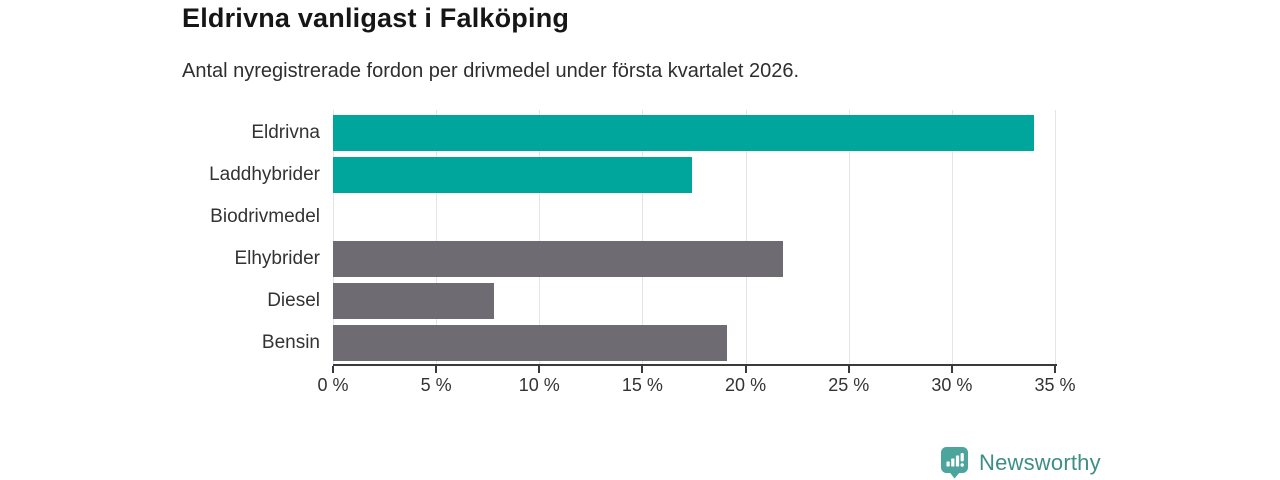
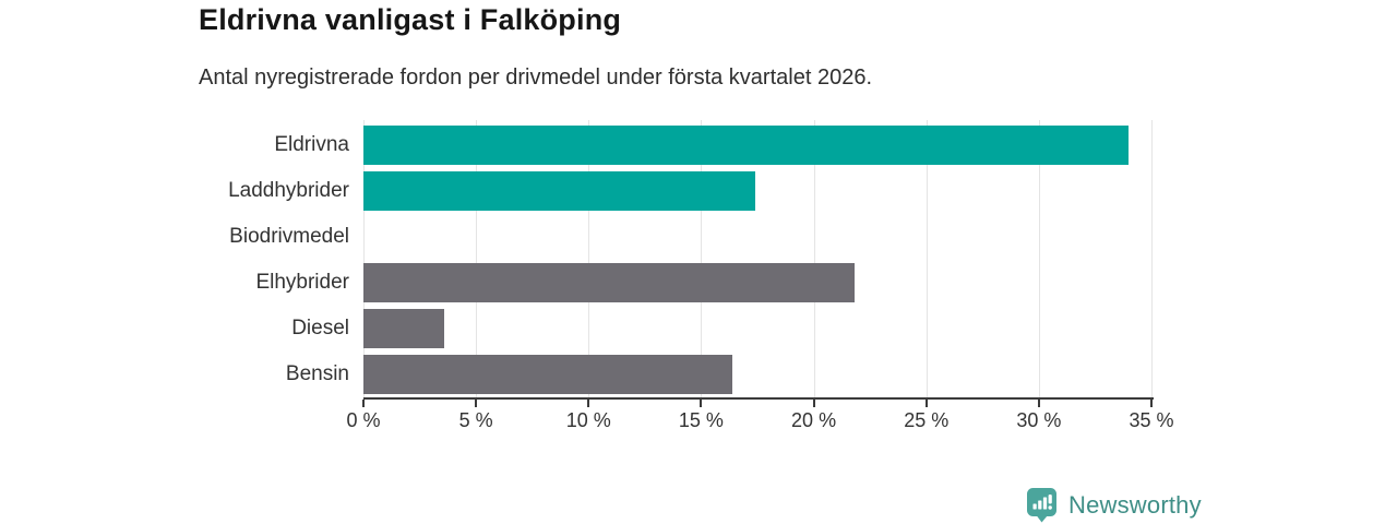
Diesel: 7.8% -> 3.6%
Bensin: 19.1% -> 16.4%
